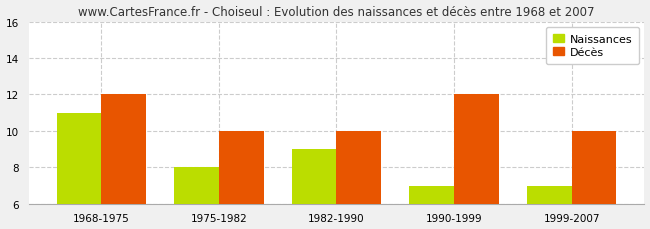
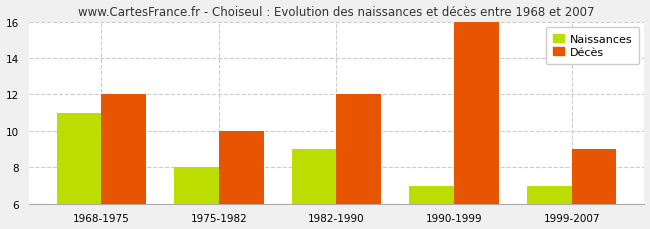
Décès/1982-1990: 10 -> 12
Décès/1990-1999: 12 -> 16
Décès/1999-2007: 10 -> 9
